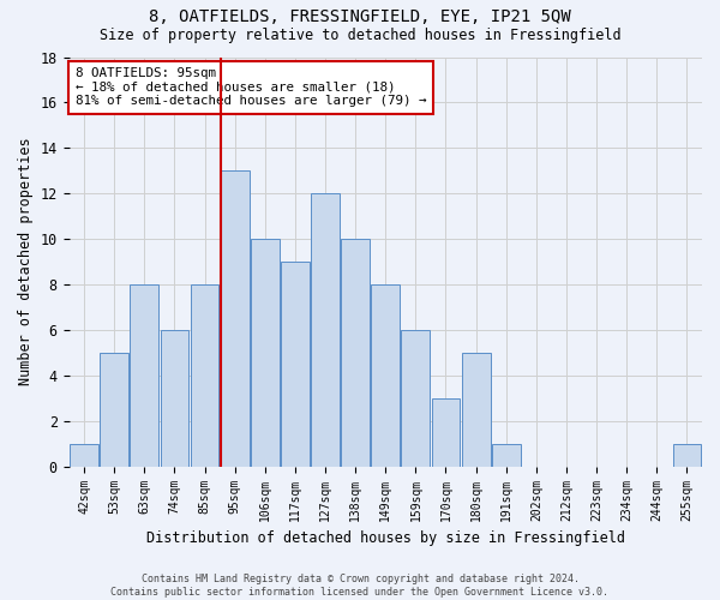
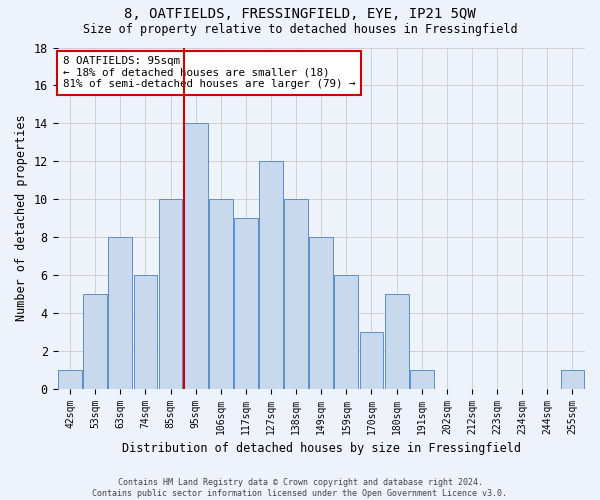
85sqm: 8 -> 10
95sqm: 13 -> 14
